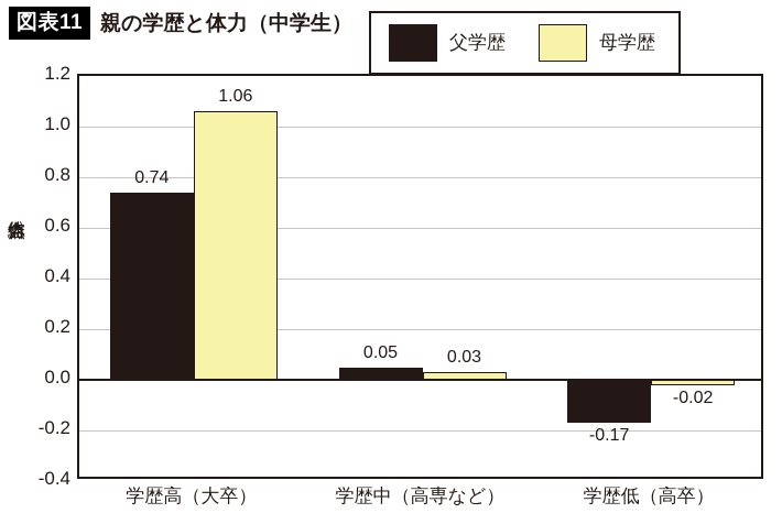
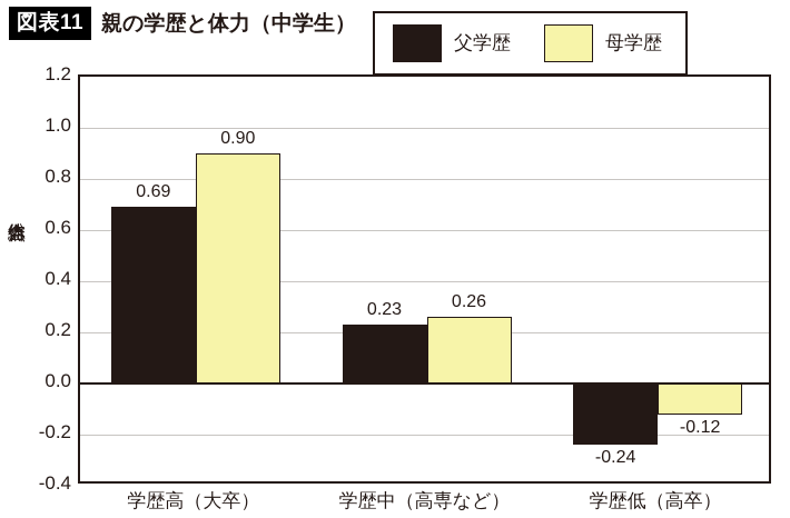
父学歴/学歴高（大卒）: 0.74 -> 0.69
母学歴/学歴高（大卒）: 1.06 -> 0.90
父学歴/学歴中（高専など）: 0.05 -> 0.23
母学歴/学歴中（高専など）: 0.03 -> 0.26
父学歴/学歴低（高卒）: -0.17 -> -0.24
母学歴/学歴低（高卒）: -0.02 -> -0.12
